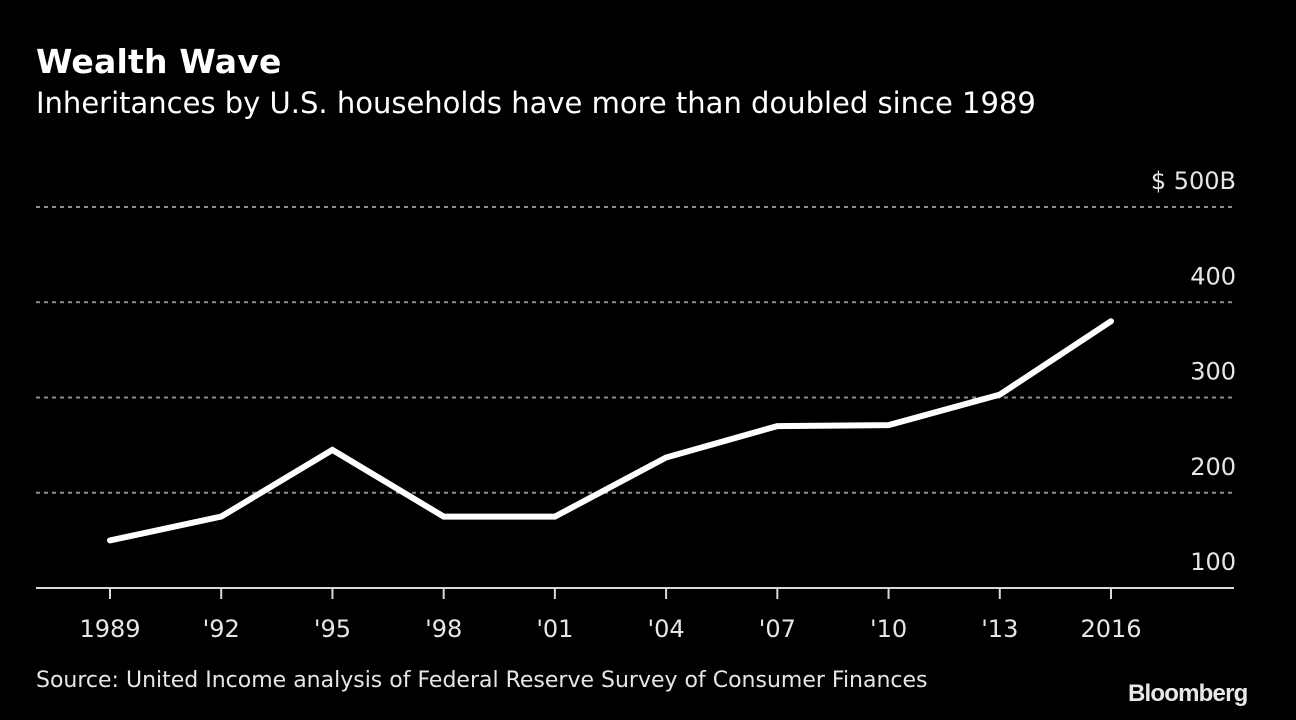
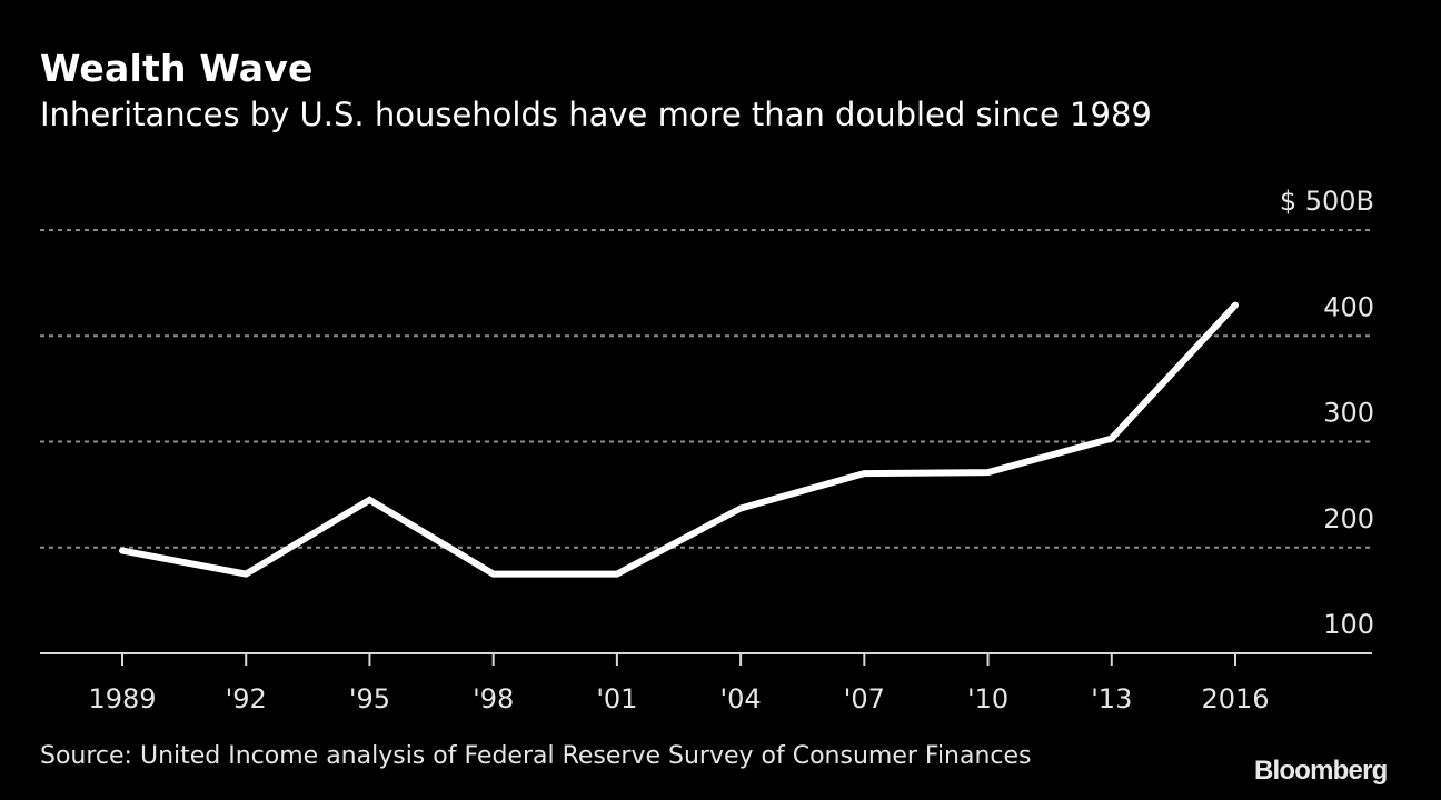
1989: 150 -> 200
2016: 380 -> 430
